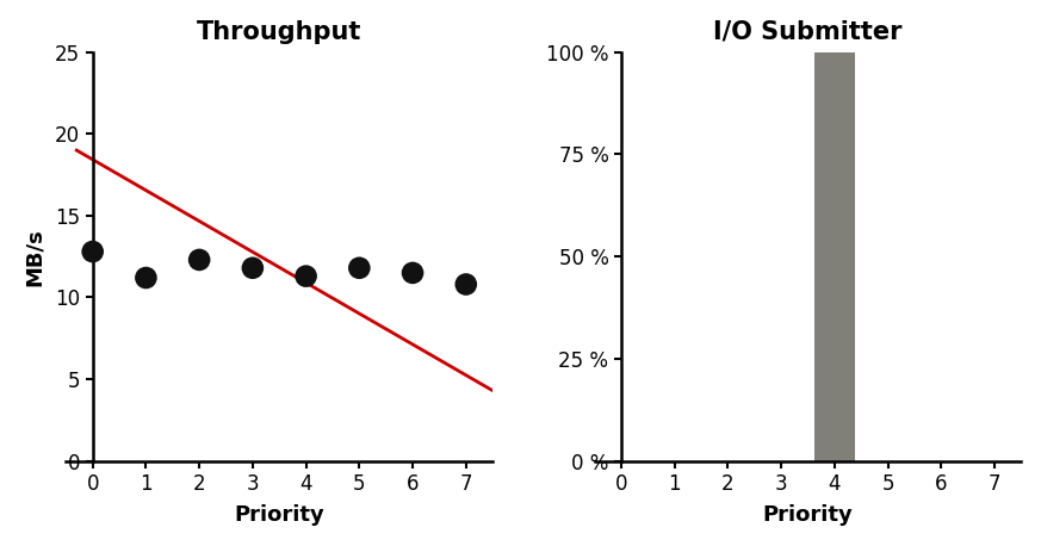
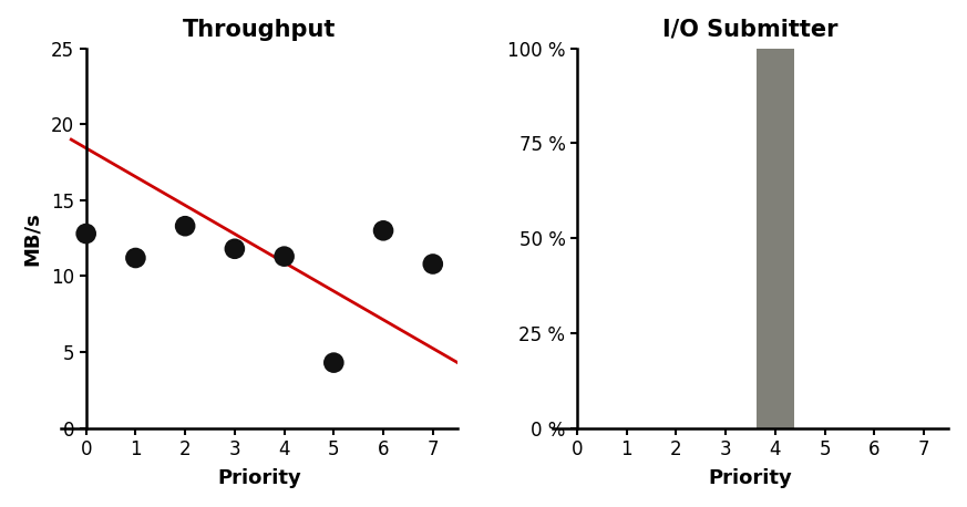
Throughput/2: 12.3 -> 13.3
Throughput/5: 11.8 -> 4.3
Throughput/6: 11.5 -> 13.0
